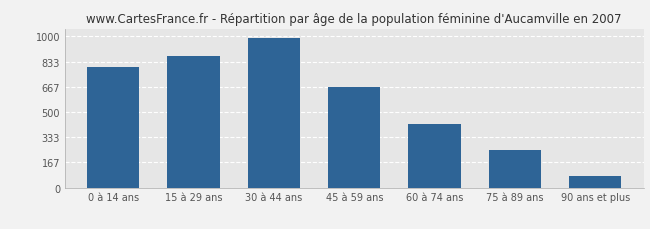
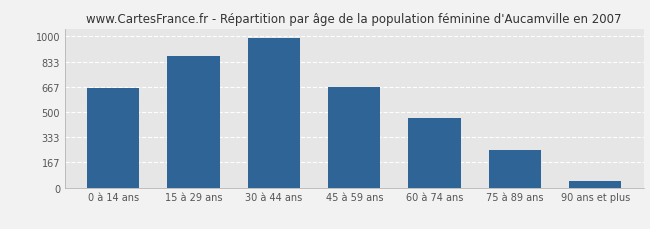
0 à 14 ans: 800 -> 660
60 à 74 ans: 420 -> 460
90 ans et plus: 80 -> 40
